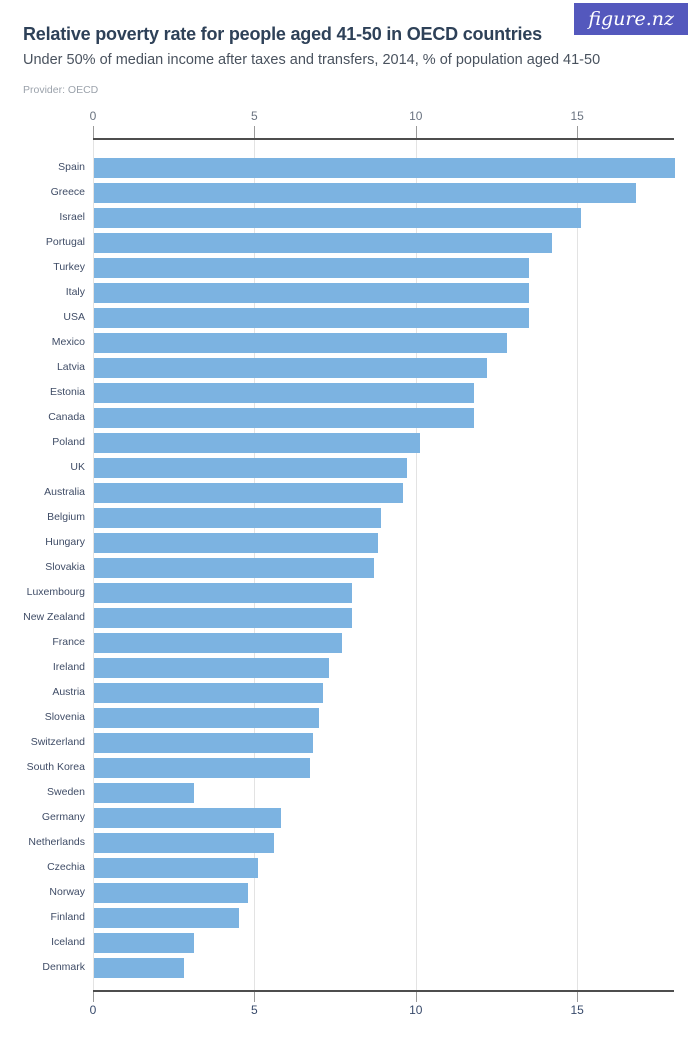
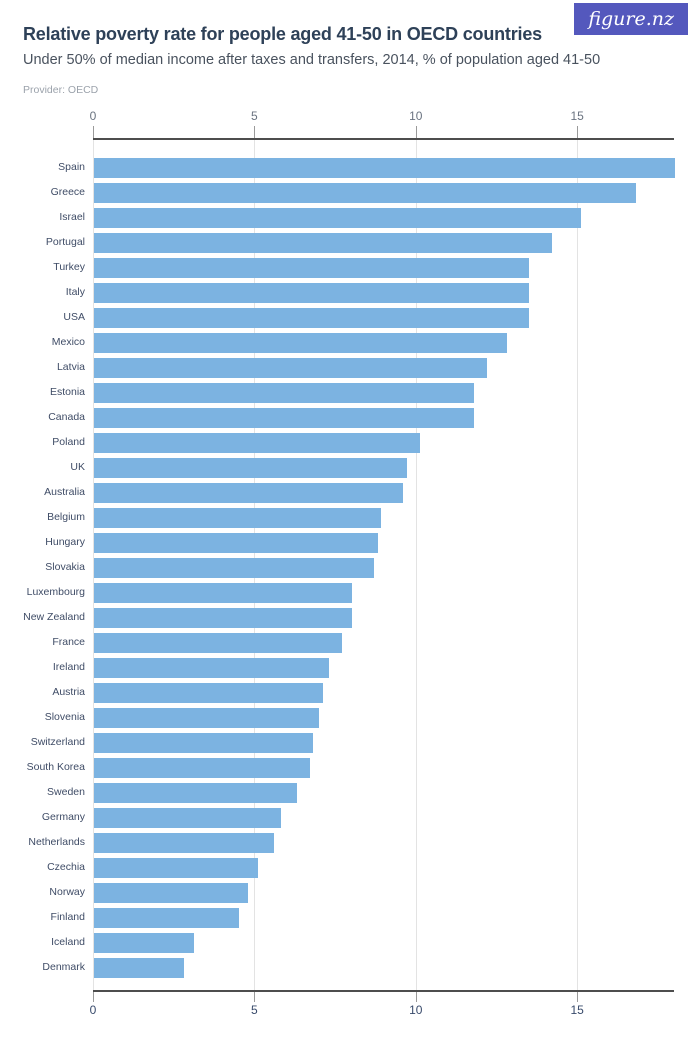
Sweden: 3.1 -> 6.3
